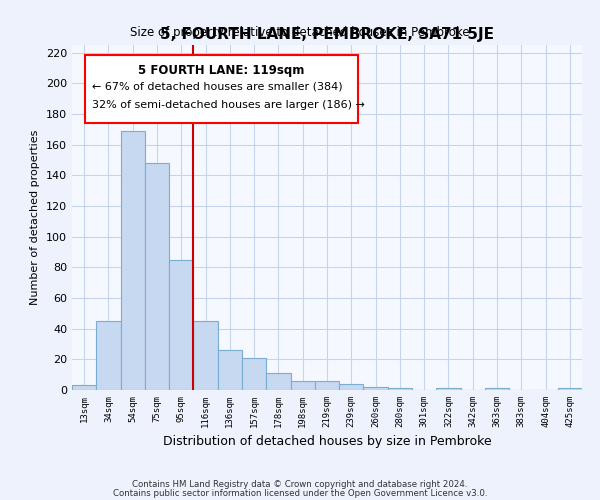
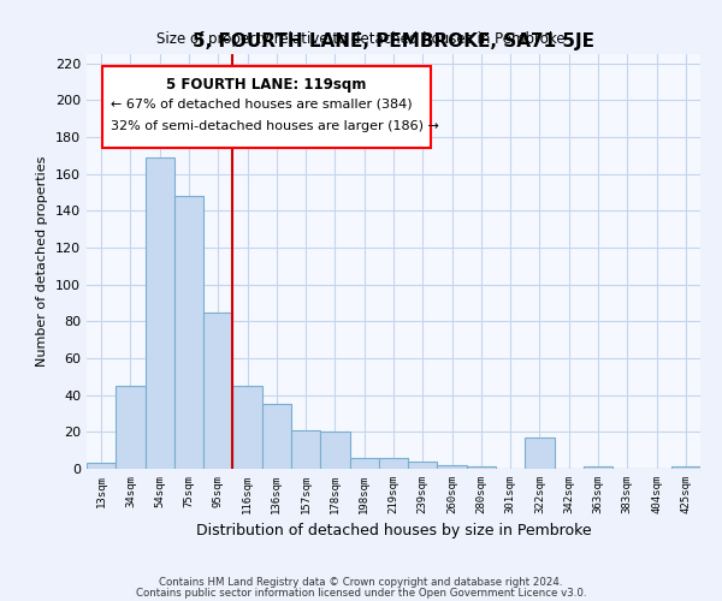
136sqm: 26 -> 35
178sqm: 11 -> 20
322sqm: 1 -> 17
